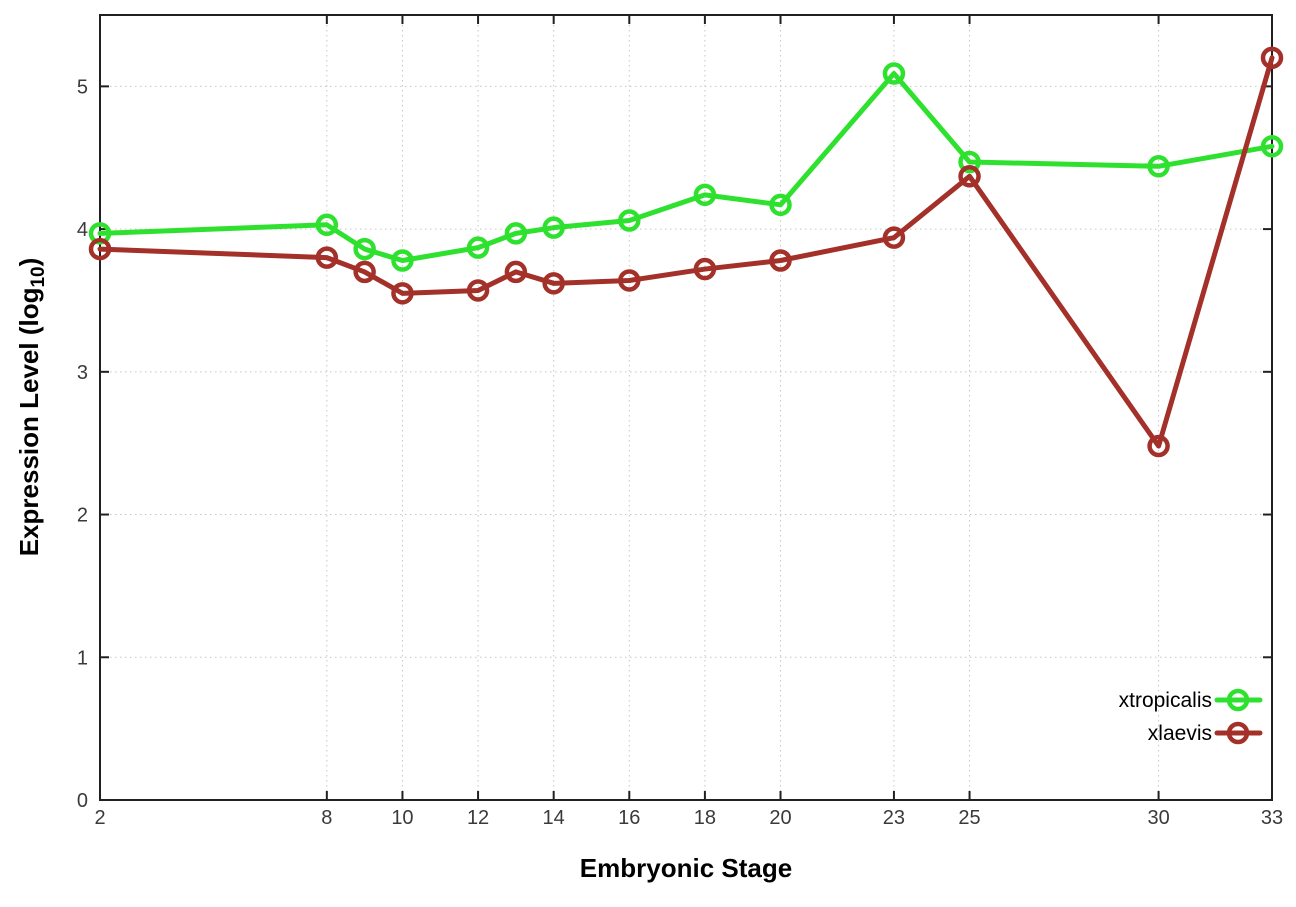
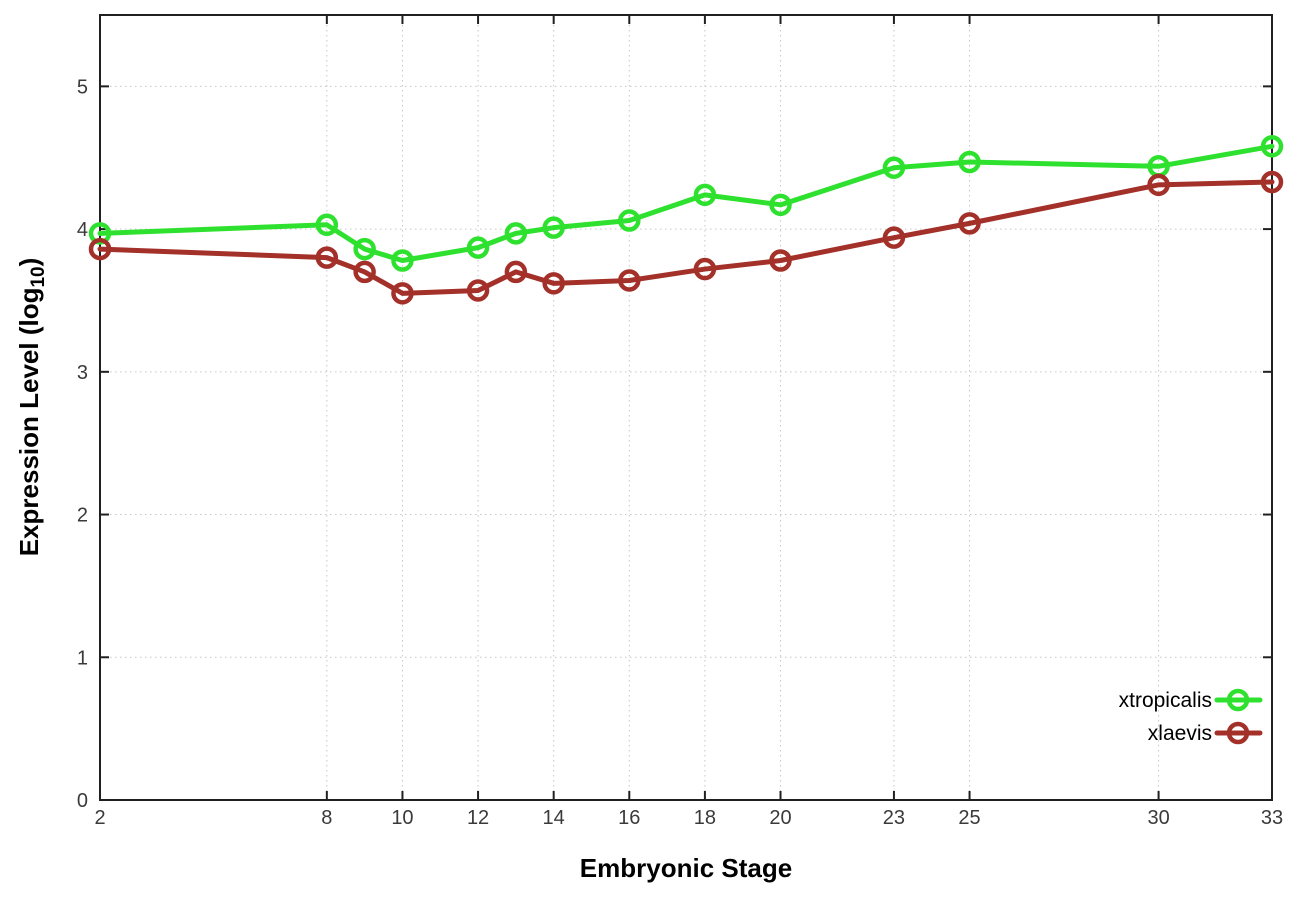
xtropicalis/23: 5.09 -> 4.43
xlaevis/25: 4.37 -> 4.04
xlaevis/30: 2.48 -> 4.31
xlaevis/33: 5.20 -> 4.33
